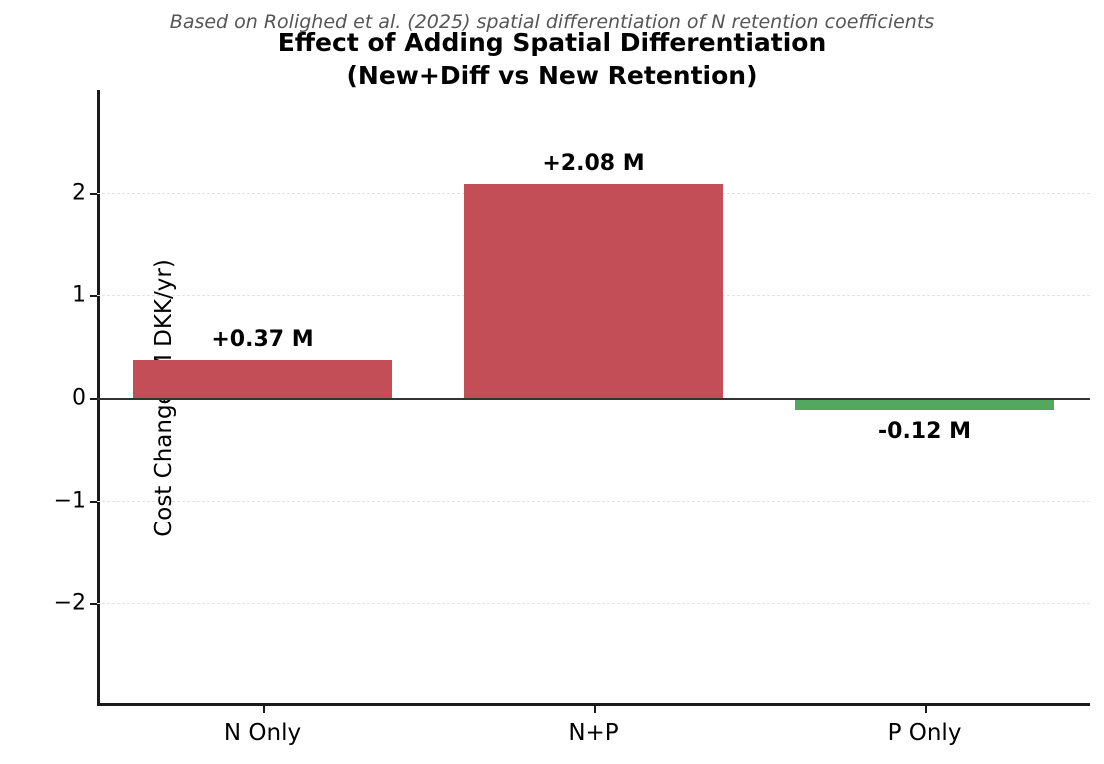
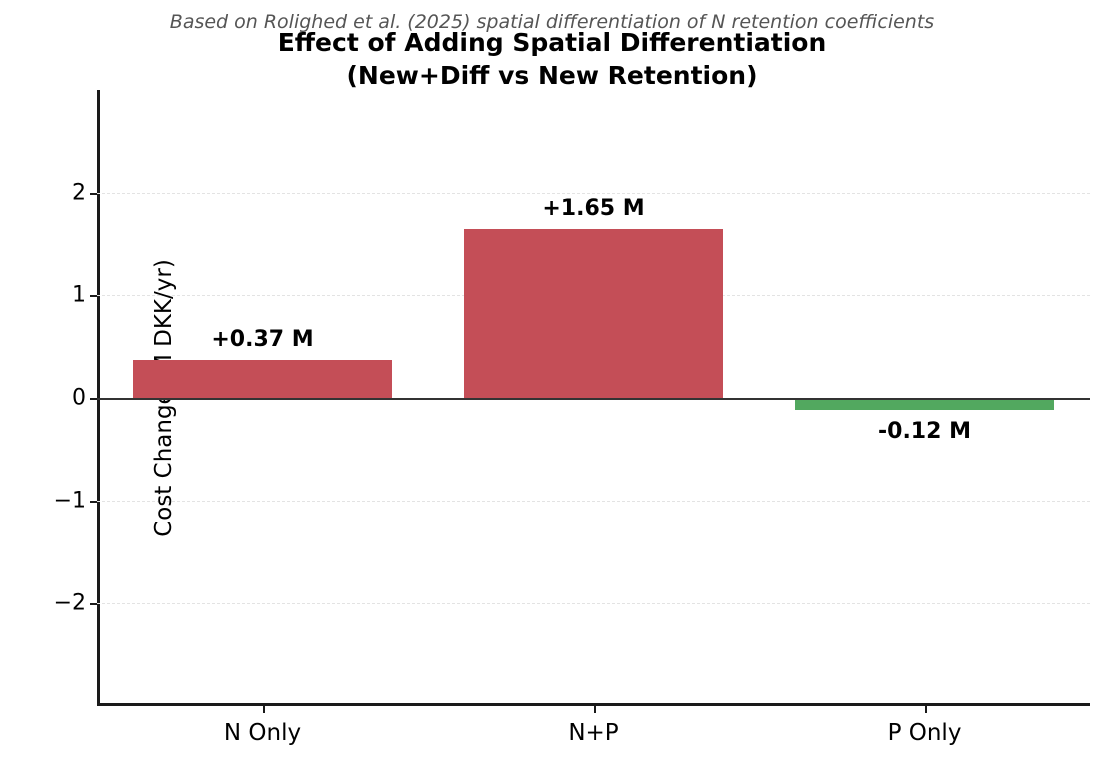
N+P: +2.08 -> +1.65
